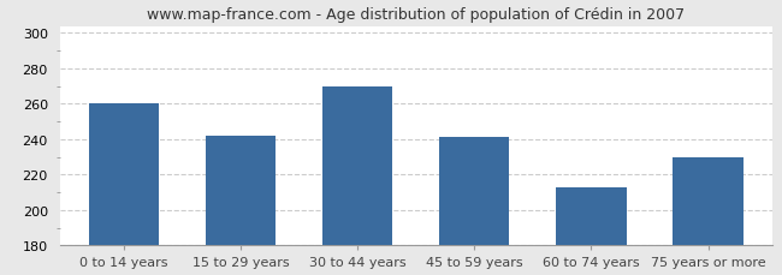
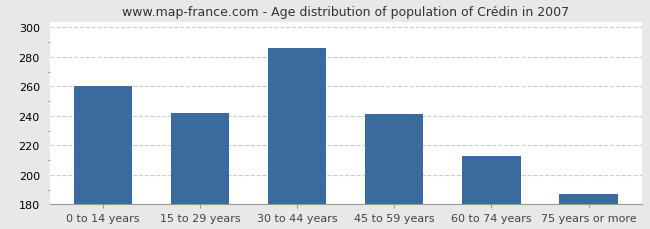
30 to 44 years: 270 -> 286
75 years or more: 230 -> 187
